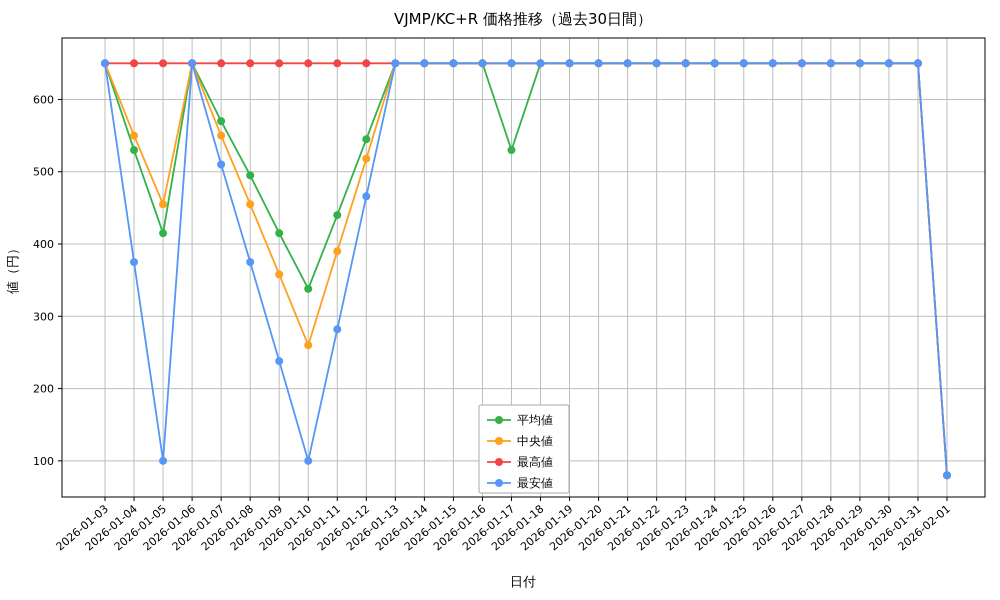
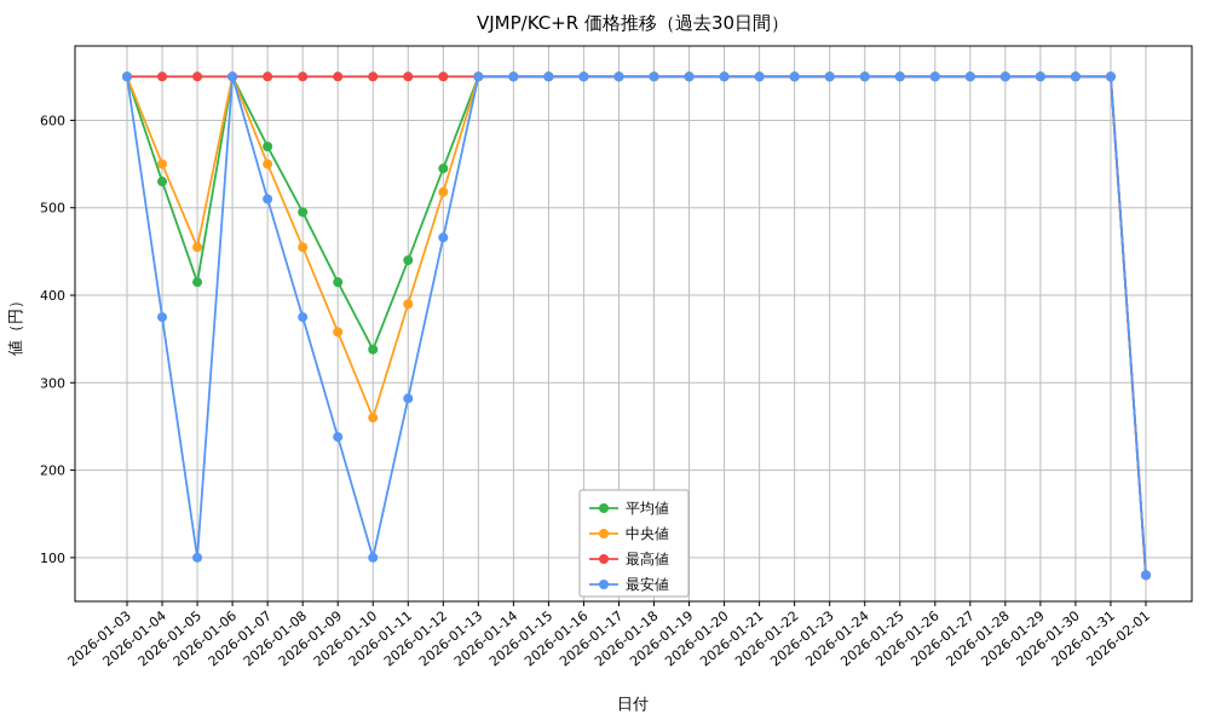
平均値/2026-01-17: 530 -> 650
